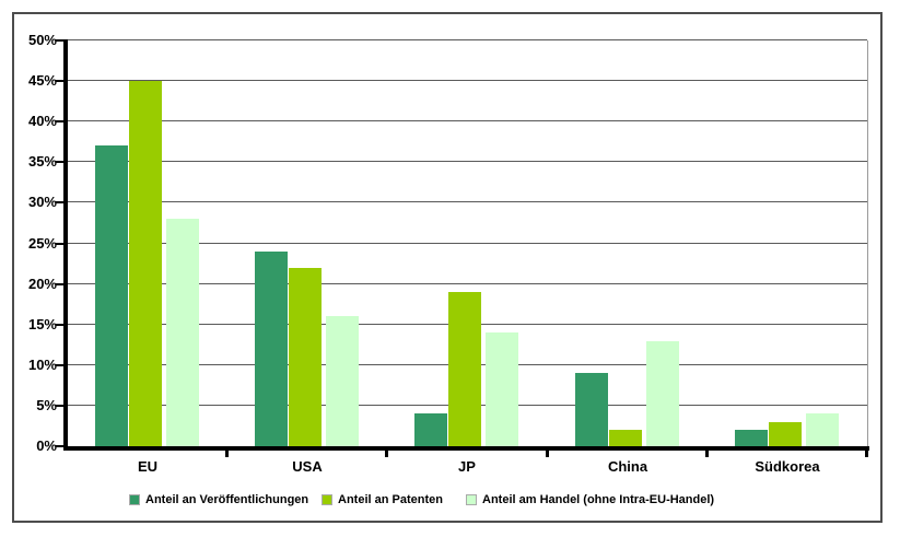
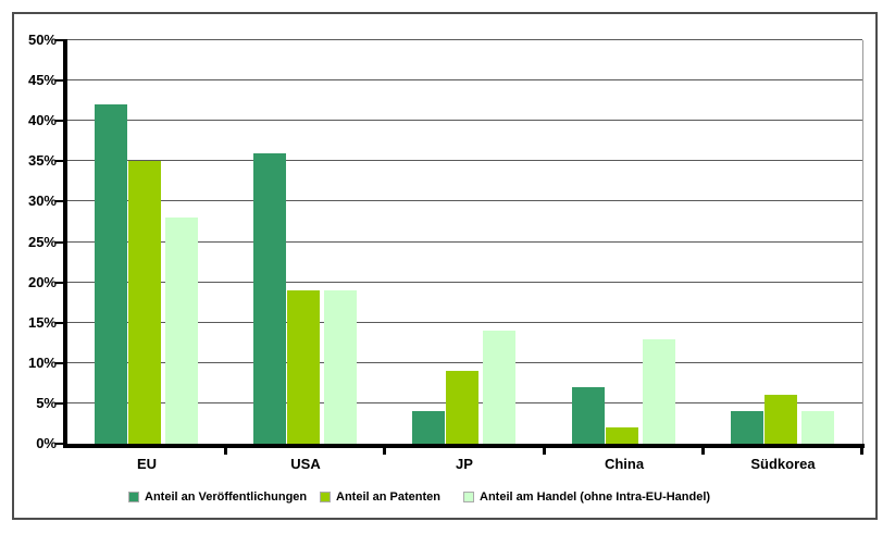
Anteil an Veröffentlichungen/EU: 37% -> 42%
Anteil an Patenten/EU: 45% -> 35%
Anteil an Veröffentlichungen/USA: 24% -> 36%
Anteil an Patenten/USA: 22% -> 19%
Anteil am Handel (ohne Intra-EU-Handel)/USA: 16% -> 19%
Anteil an Patenten/JP: 19% -> 9%
Anteil an Veröffentlichungen/China: 9% -> 7%
Anteil an Veröffentlichungen/Südkorea: 2% -> 4%
Anteil an Patenten/Südkorea: 3% -> 6%
